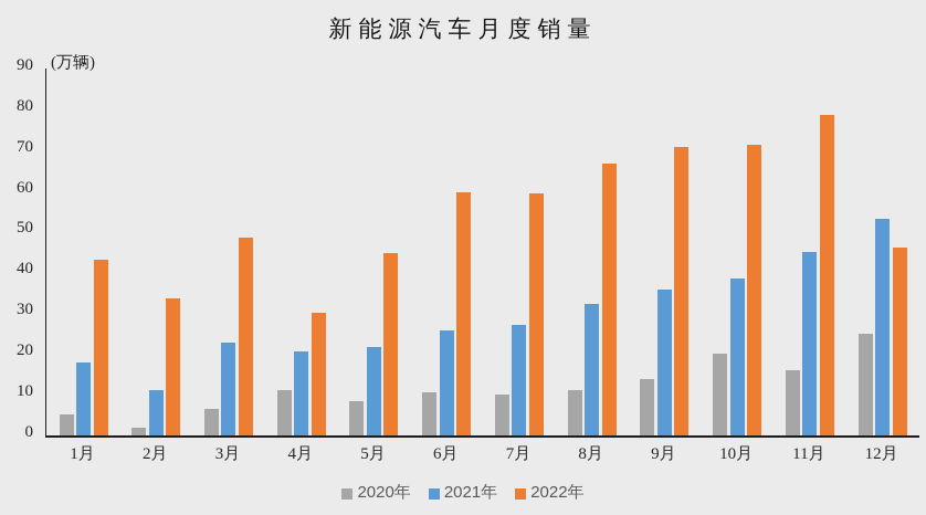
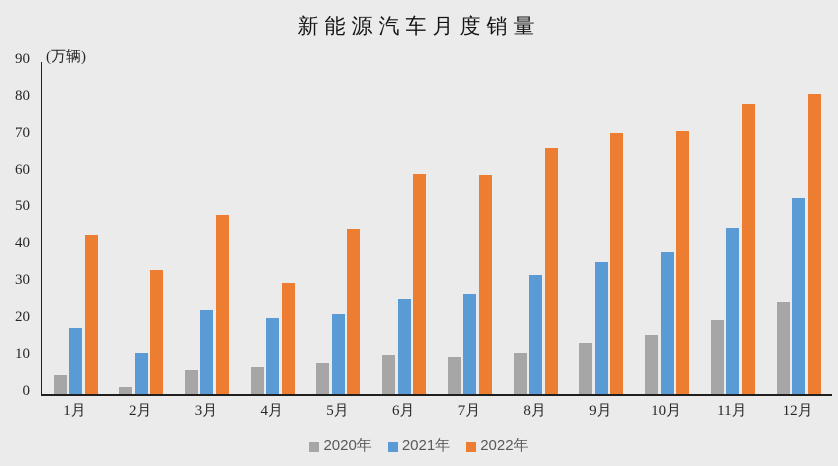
2020年/4月: 11 -> 7
2020年/10月: 20 -> 16
2020年/11月: 16 -> 20
2022年/12月: 46 -> 81
